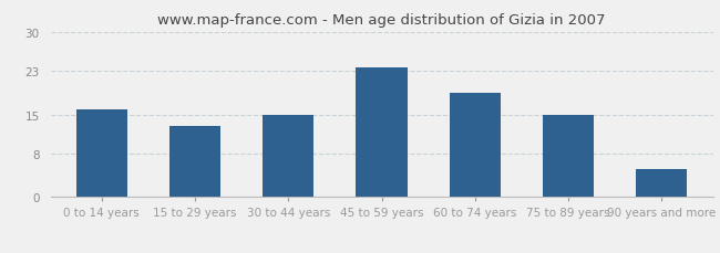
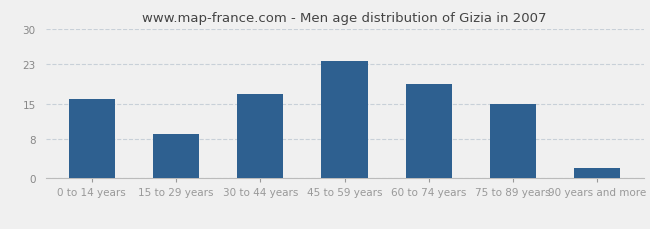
15 to 29 years: 13.0 -> 9.0
30 to 44 years: 15.0 -> 17.0
90 years and more: 5.0 -> 2.0
